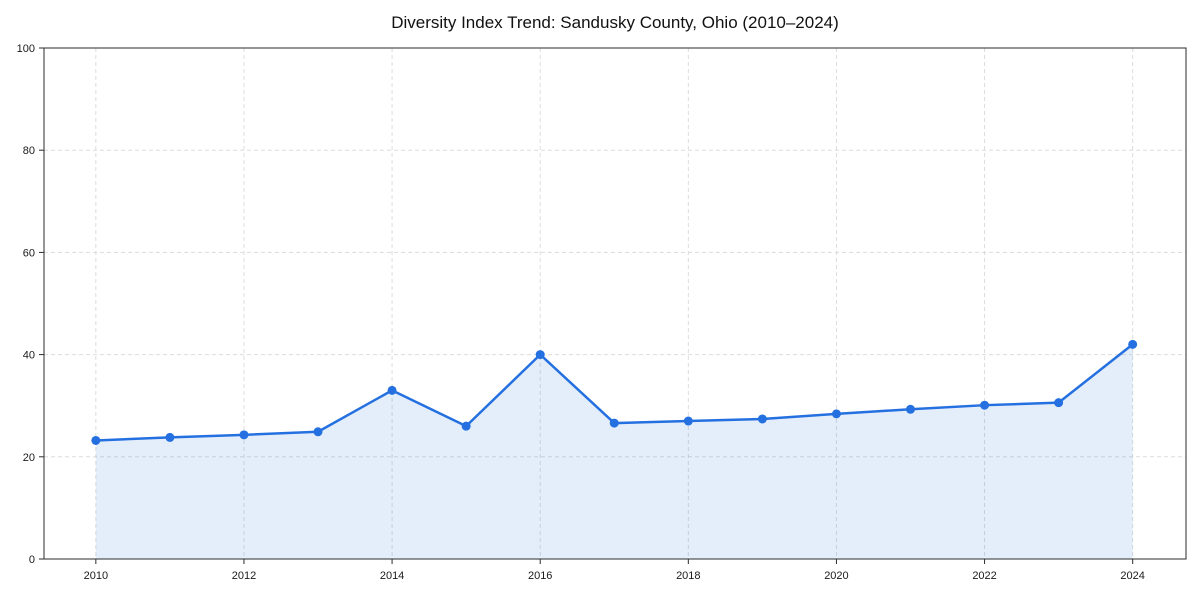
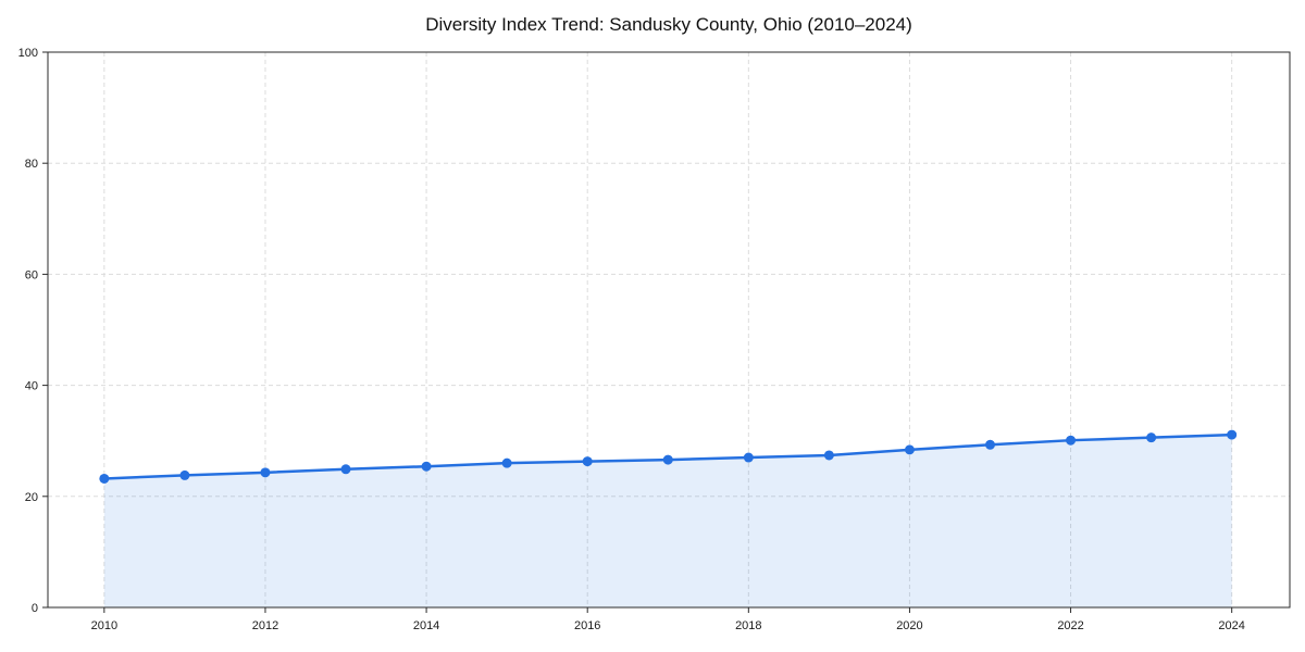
2014: 33 -> 25
2016: 40 -> 26
2024: 42 -> 31
